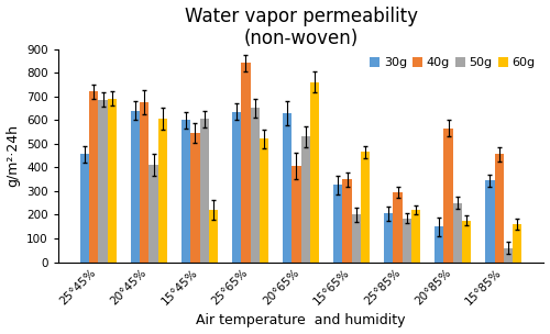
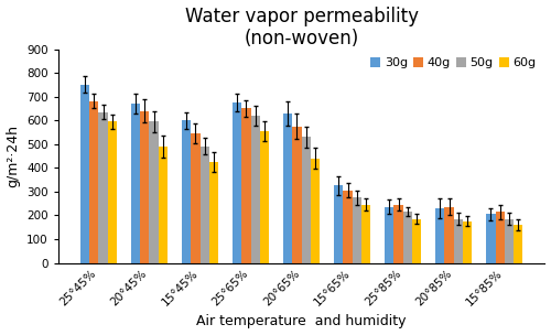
30g/25°45%: 455 -> 750
40g/25°45%: 720 -> 680
50g/25°45%: 685 -> 635
60g/25°45%: 690 -> 595
30g/20°45%: 640 -> 670
40g/20°45%: 675 -> 640
50g/20°45%: 410 -> 595
60g/20°45%: 605 -> 490
50g/15°45%: 605 -> 490
60g/15°45%: 220 -> 425
30g/25°65%: 635 -> 675
40g/25°65%: 840 -> 650
50g/25°65%: 650 -> 620
60g/25°65%: 520 -> 555
40g/20°65%: 405 -> 575
60g/20°65%: 760 -> 440
40g/15°65%: 350 -> 305
50g/15°65%: 200 -> 275
60g/15°65%: 465 -> 245
30g/25°85%: 205 -> 235
40g/25°85%: 295 -> 245
50g/25°85%: 185 -> 215
60g/25°85%: 220 -> 185
30g/20°85%: 150 -> 230
40g/20°85%: 565 -> 235
50g/20°85%: 250 -> 185
30g/15°85%: 345 -> 205
40g/15°85%: 455 -> 215
50g/15°85%: 60 -> 185
